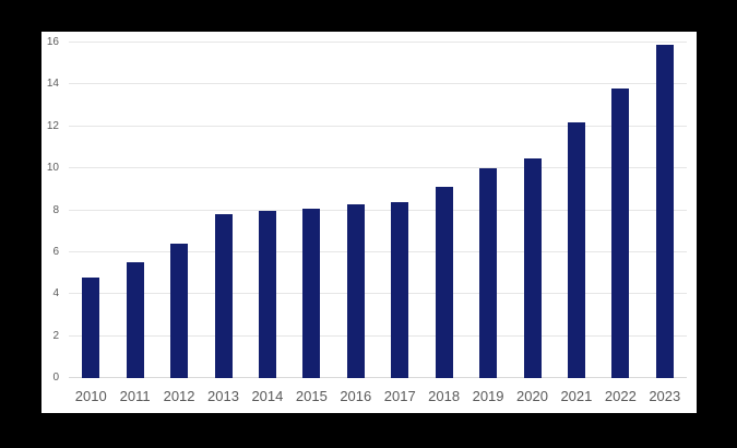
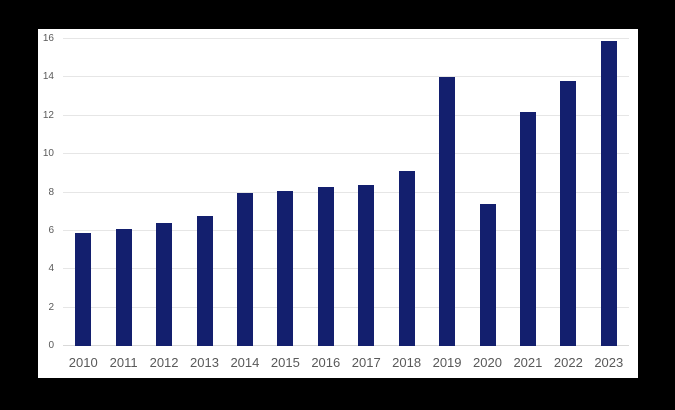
2010: 4.8 -> 5.9
2011: 5.5 -> 6.1
2013: 7.8 -> 6.8
2019: 10.0 -> 14.0
2020: 10.5 -> 7.4
